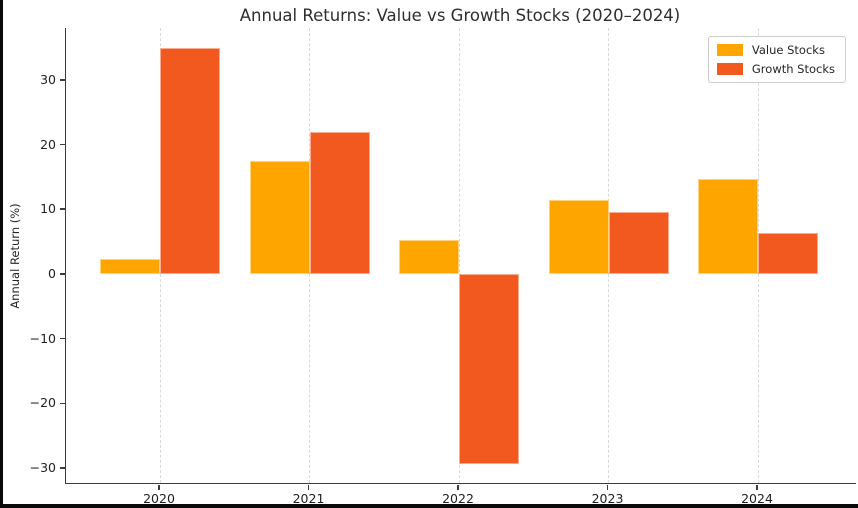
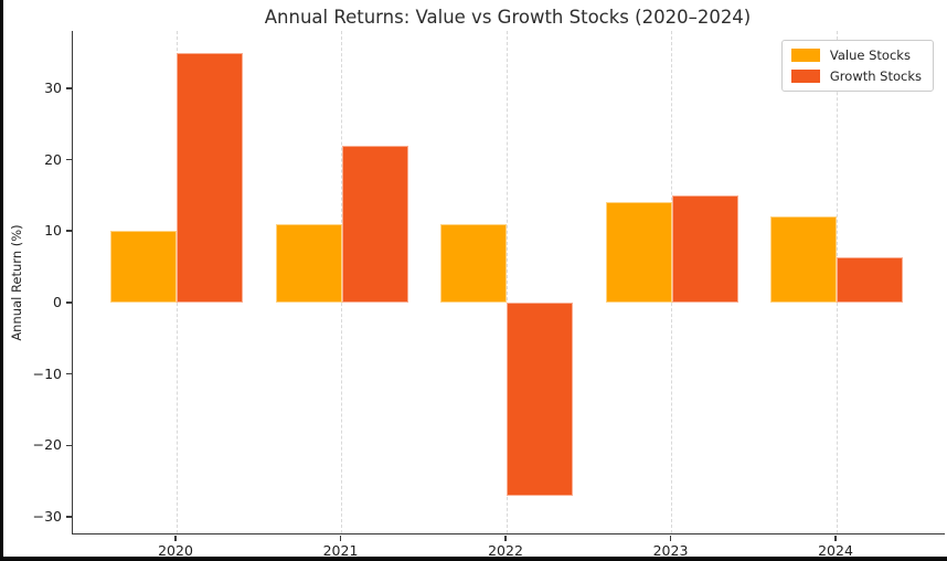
Value Stocks/2020: 2 -> 10
Value Stocks/2021: 18 -> 11
Value Stocks/2022: 5 -> 11
Growth Stocks/2022: -29 -> -27
Value Stocks/2023: 11 -> 14
Growth Stocks/2023: 10 -> 15
Value Stocks/2024: 15 -> 12
